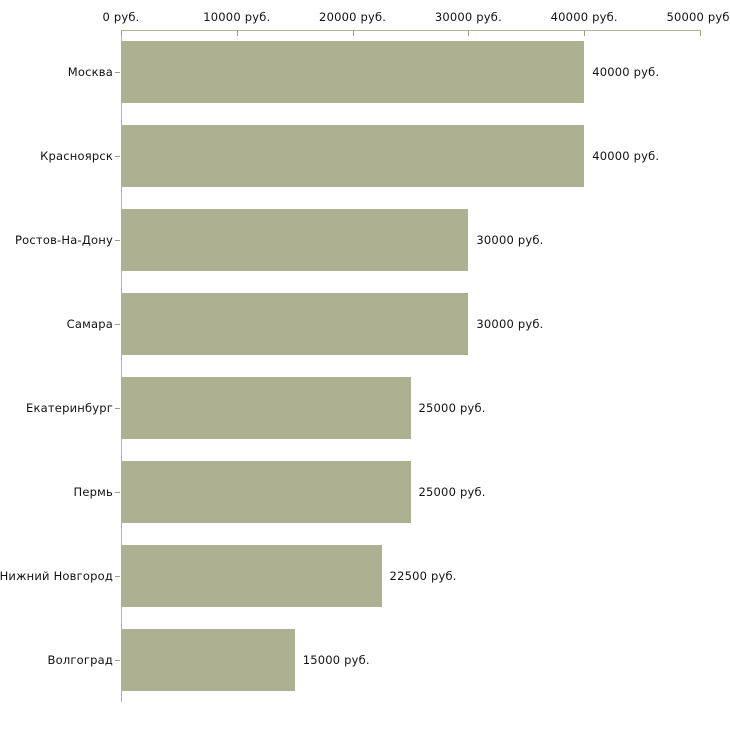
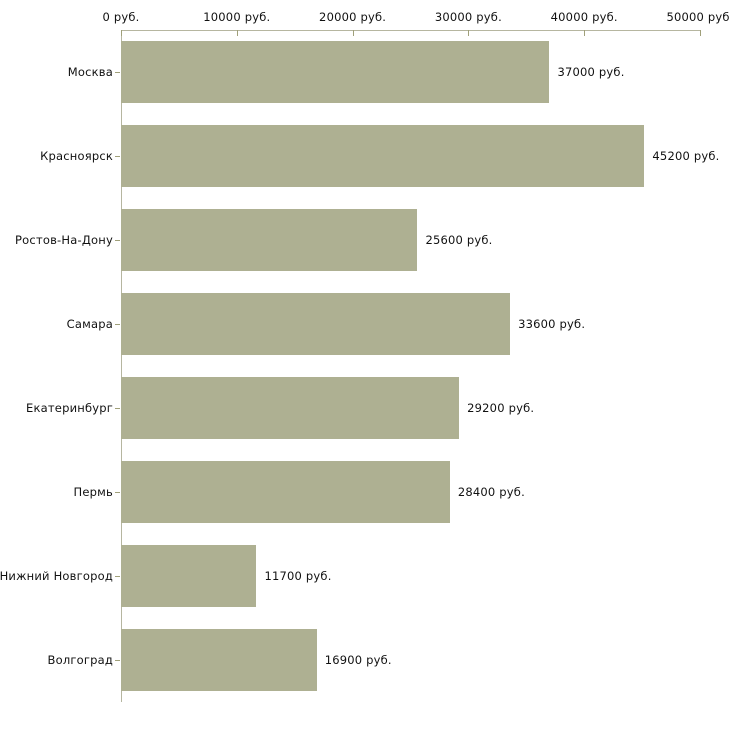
Москва: 40000 -> 37000
Красноярск: 40000 -> 45200
Ростов-На-Дону: 30000 -> 25600
Самара: 30000 -> 33600
Екатеринбург: 25000 -> 29200
Пермь: 25000 -> 28400
Нижний Новгород: 22500 -> 11700
Волгоград: 15000 -> 16900
